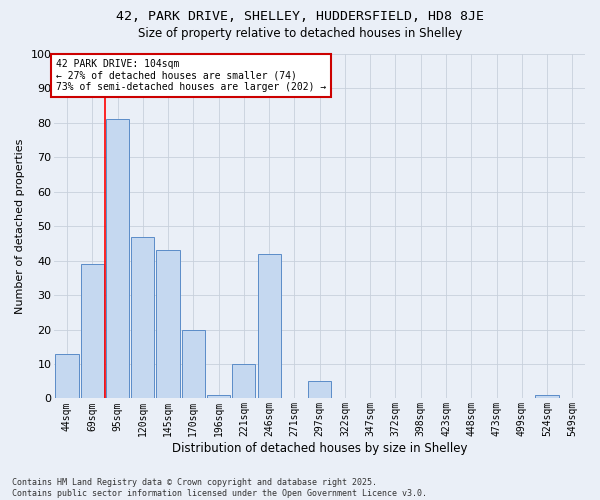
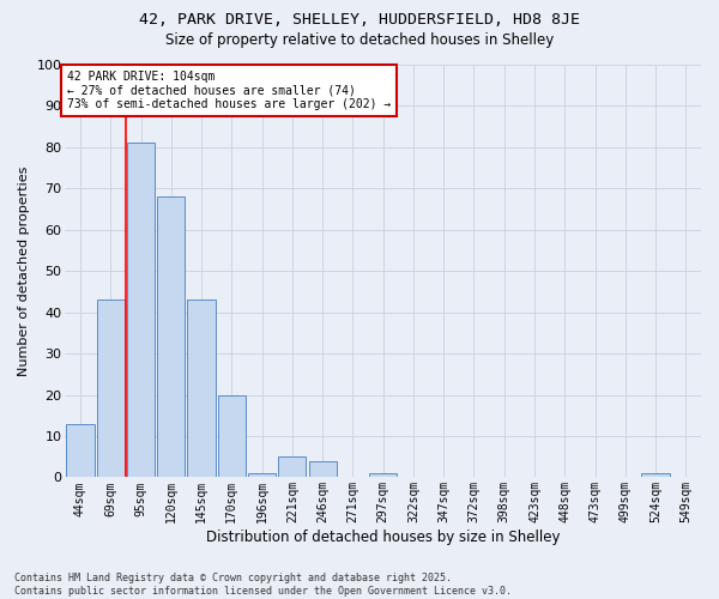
69sqm: 39 -> 43
120sqm: 47 -> 68
221sqm: 10 -> 5
246sqm: 42 -> 4
297sqm: 5 -> 1
